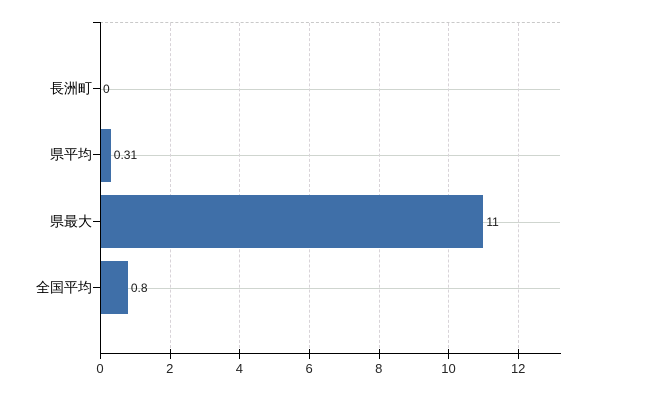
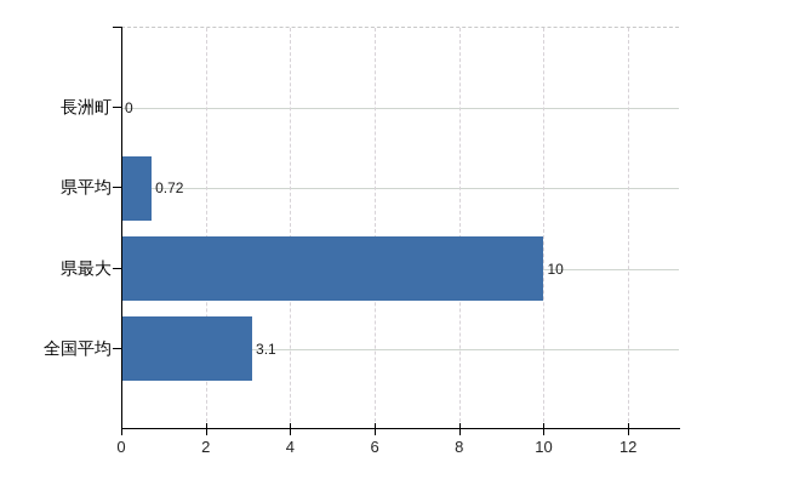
県平均: 0.31 -> 0.72
県最大: 11 -> 10
全国平均: 0.8 -> 3.1
